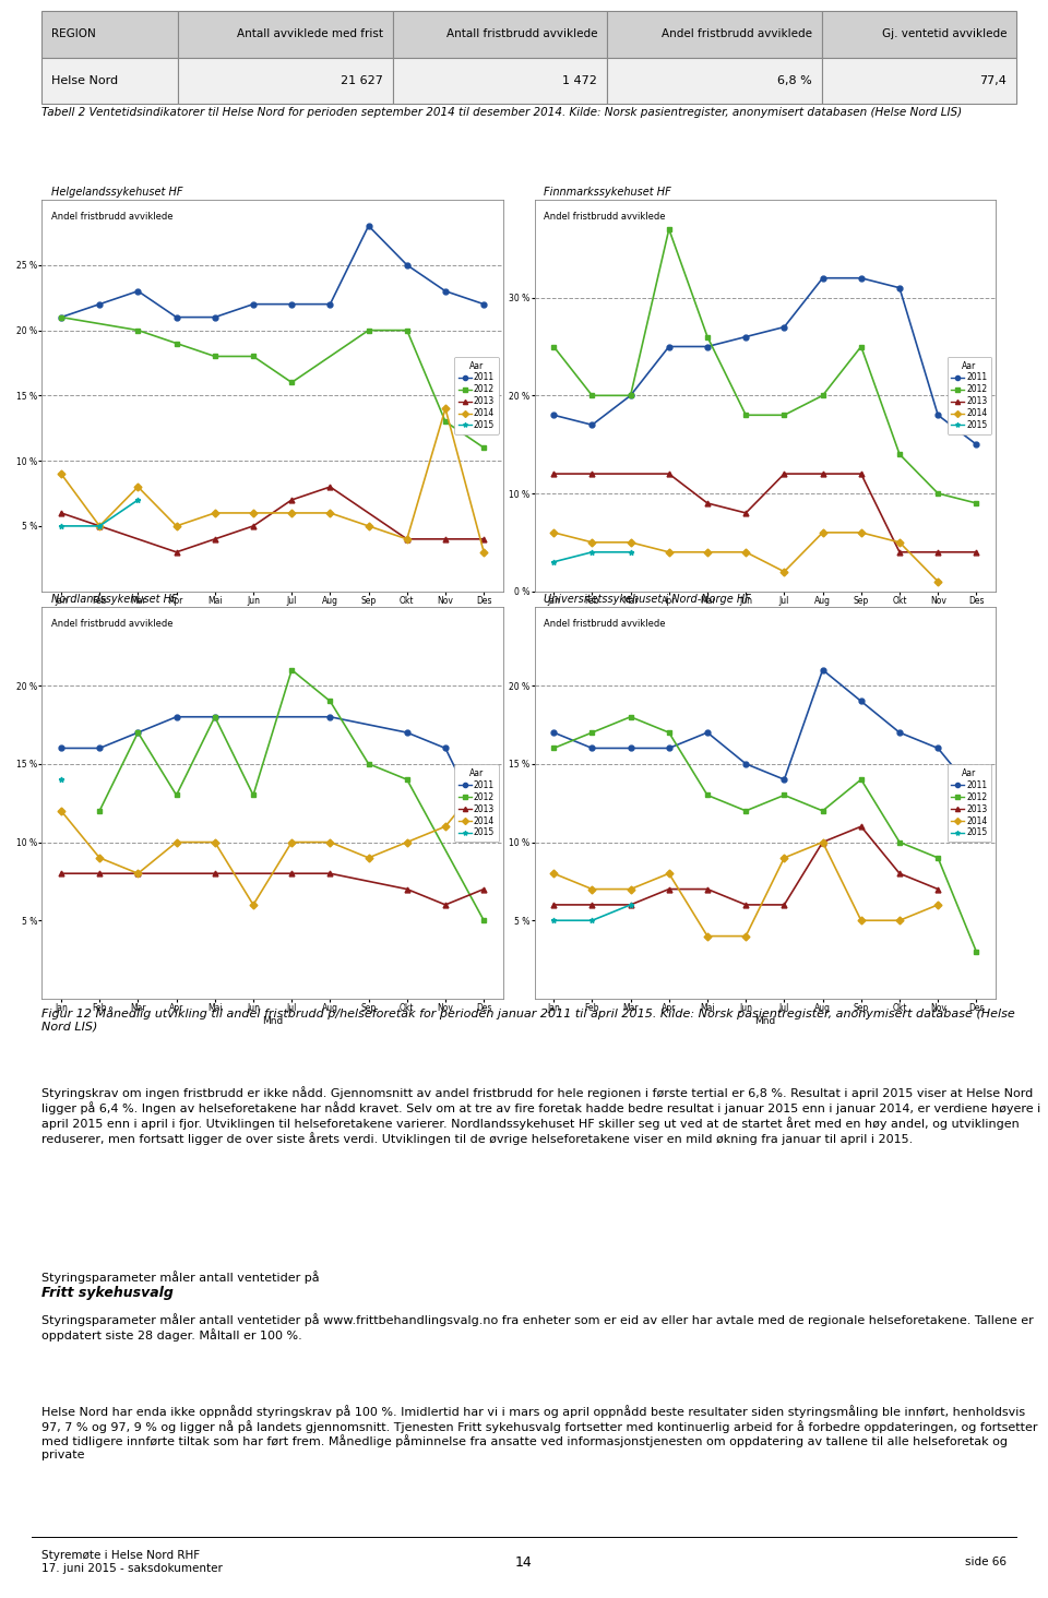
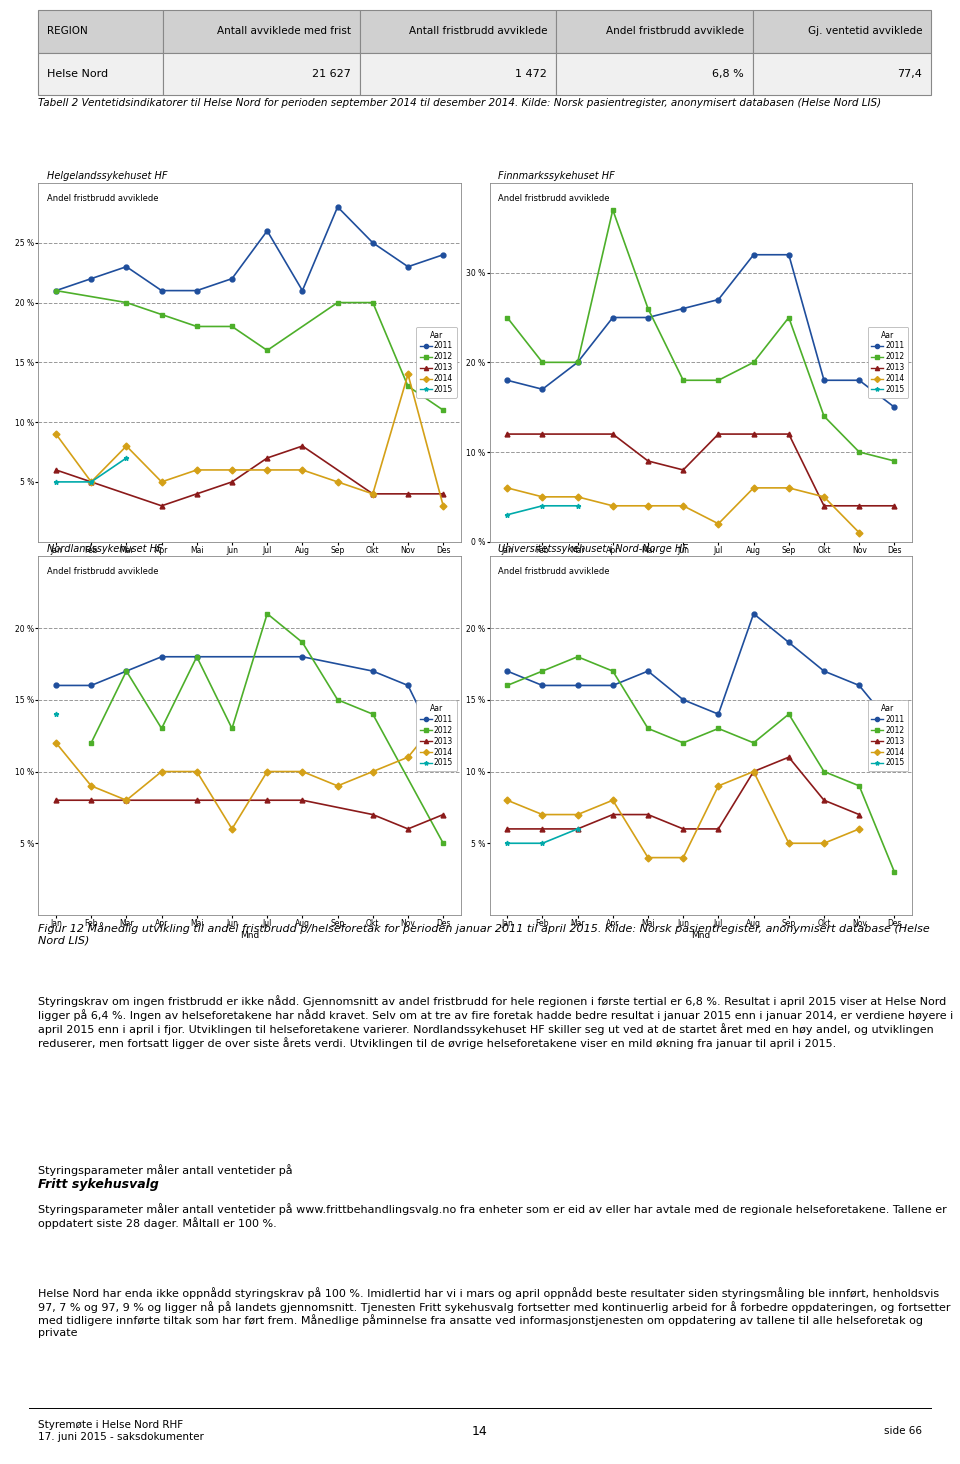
Helgelandssykehuset HF/2011/Jul: 22 % -> 26 %
Helgelandssykehuset HF/2011/Aug: 22 % -> 21 %
Helgelandssykehuset HF/2011/Des: 22 % -> 24 %
Finnmarkssykehuset HF/2011/Okt: 31 % -> 18 %
